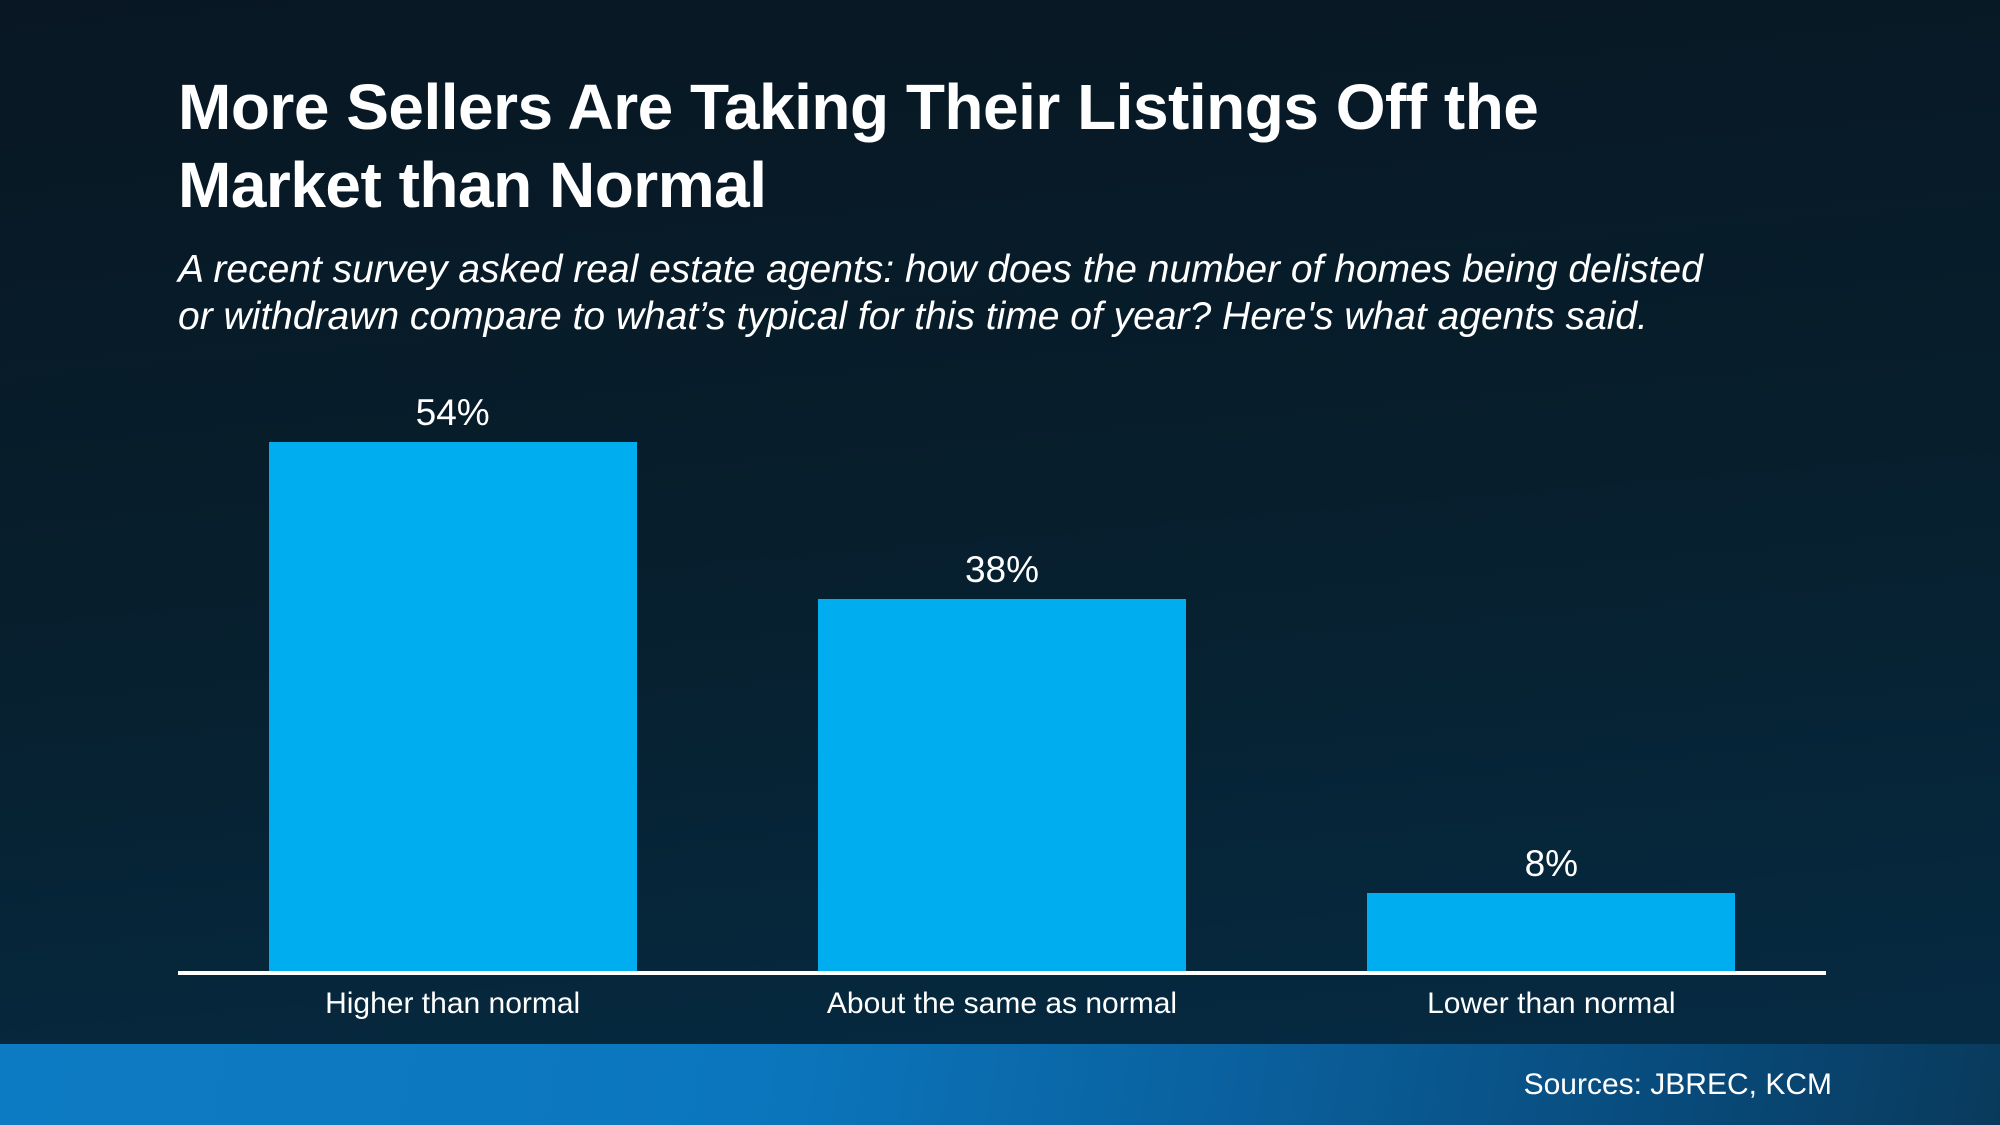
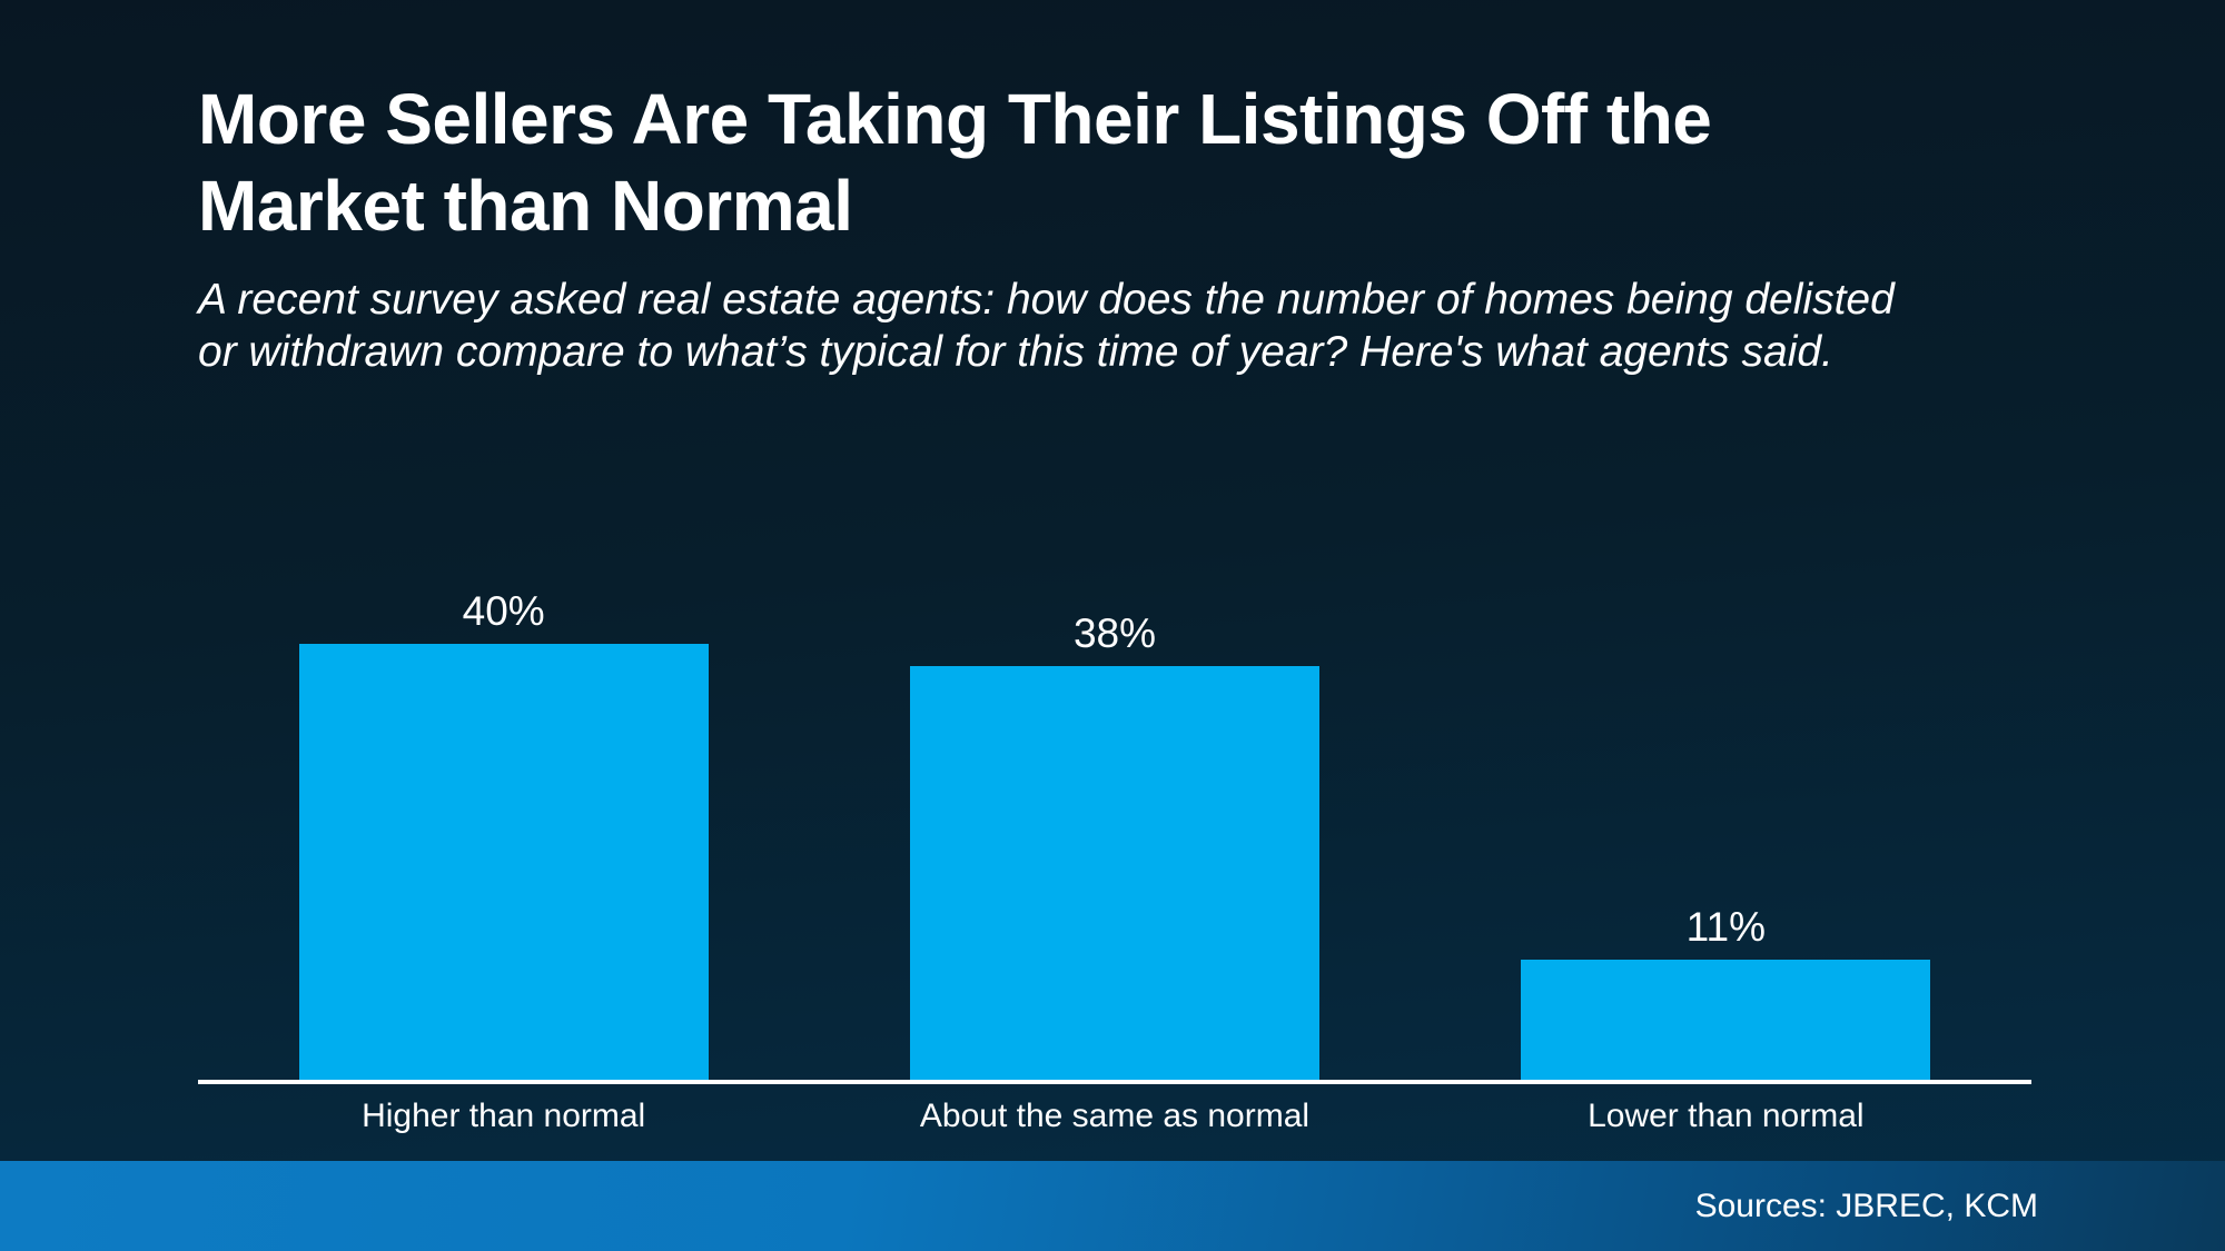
Higher than normal: 54% -> 40%
Lower than normal: 8% -> 11%
